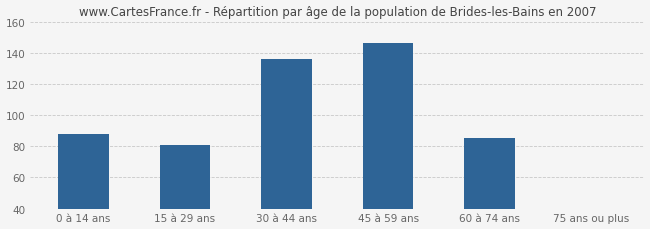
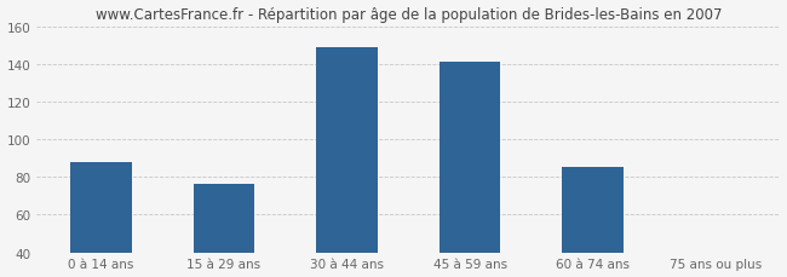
15 à 29 ans: 81 -> 76
30 à 44 ans: 136 -> 149
45 à 59 ans: 146 -> 141
